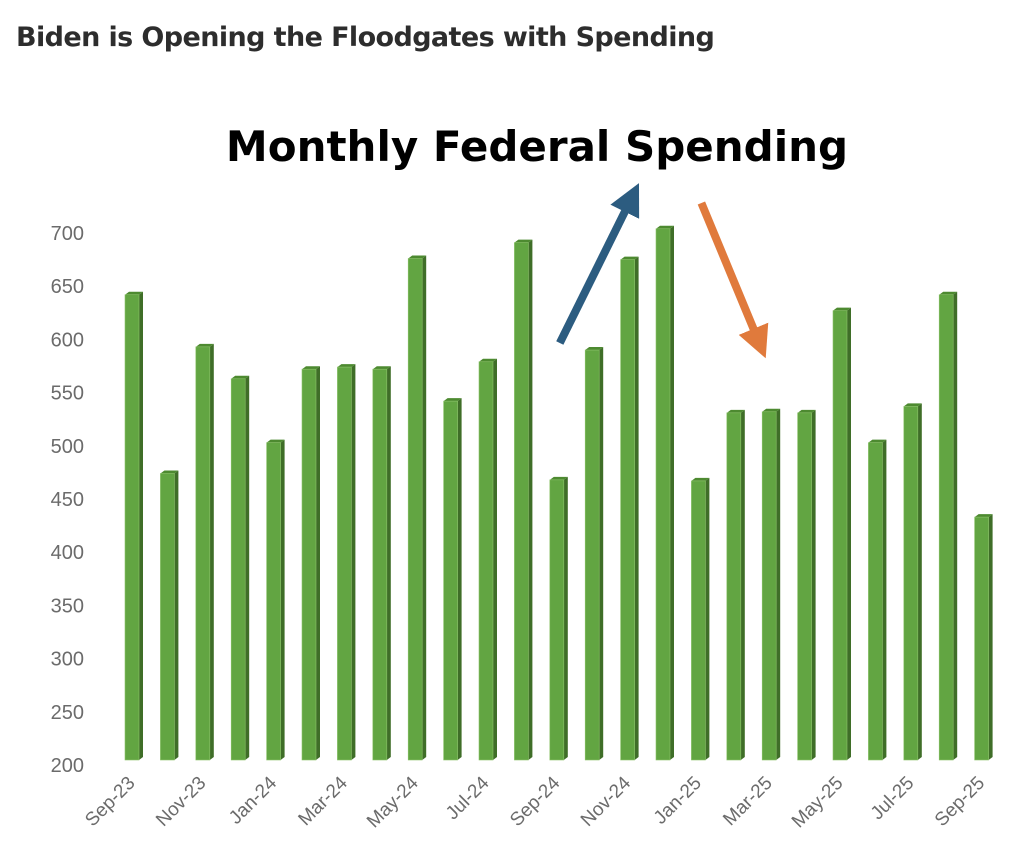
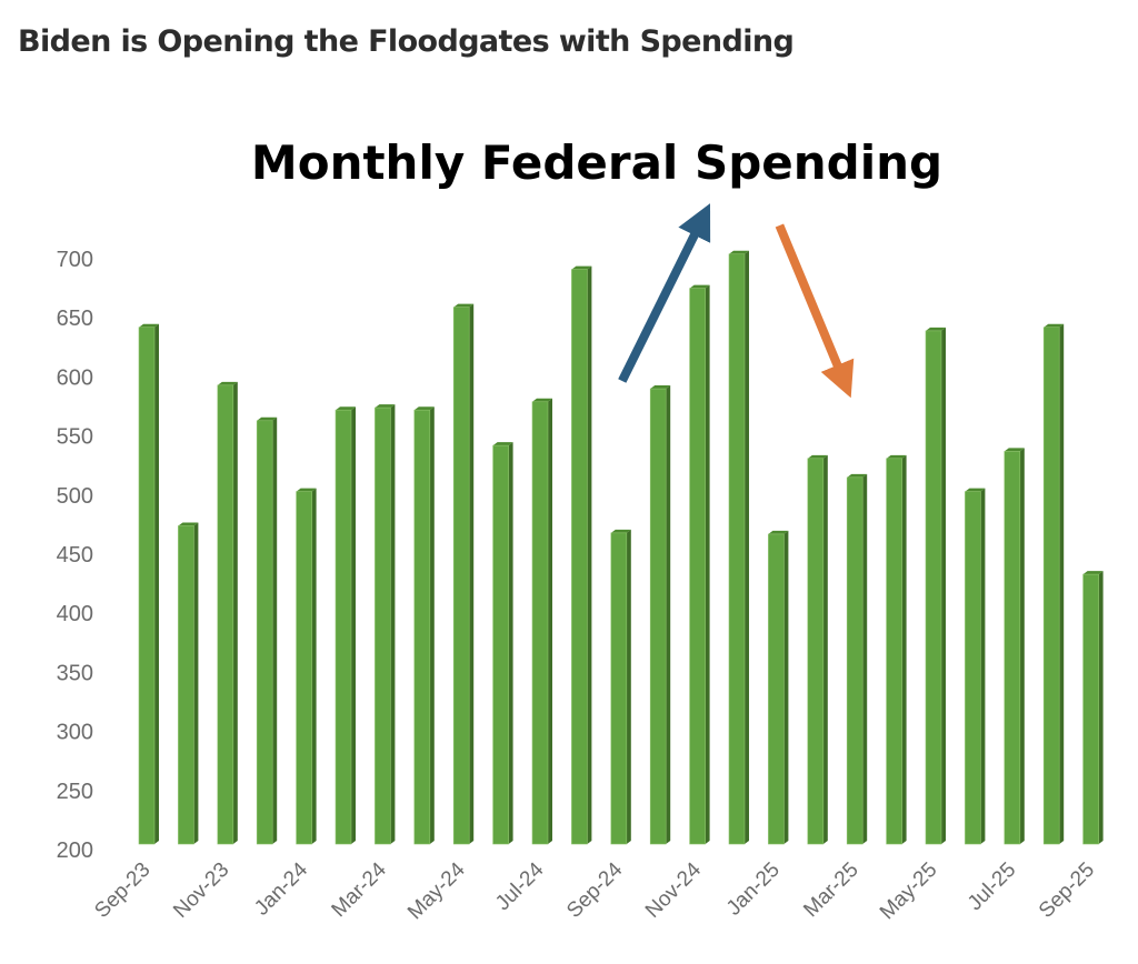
May-24: 676 -> 659
Mar-25: 532 -> 515
May-25: 627 -> 639
